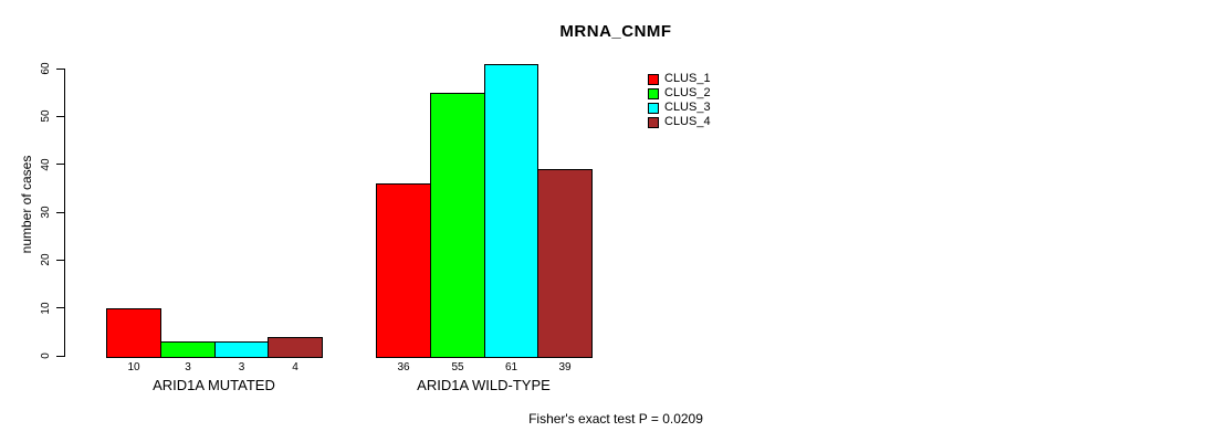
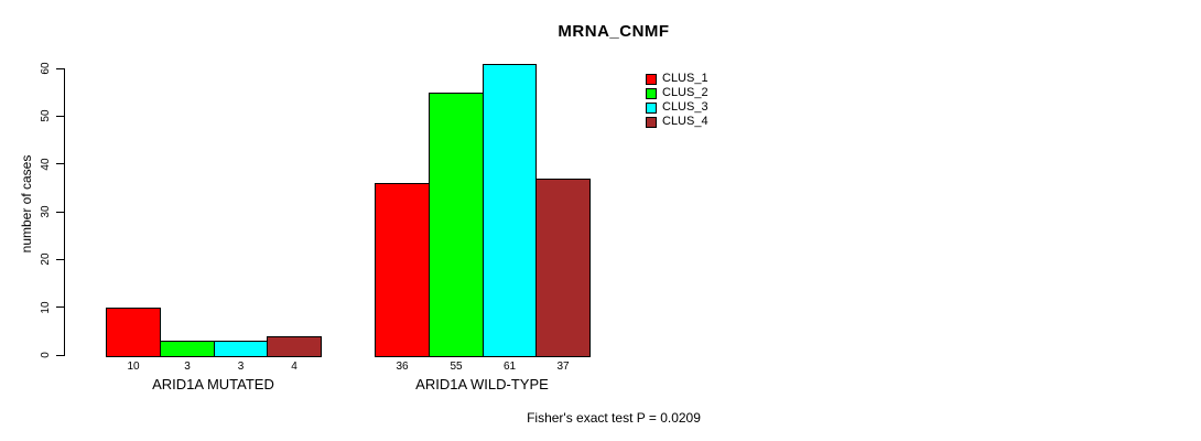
CLUS_4/ARID1A WILD-TYPE: 39 -> 37
